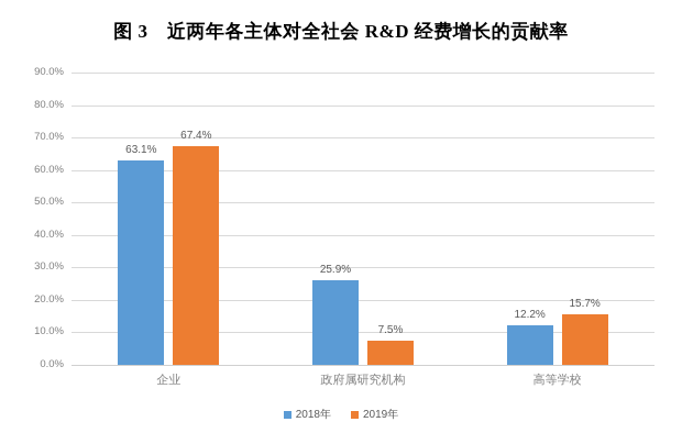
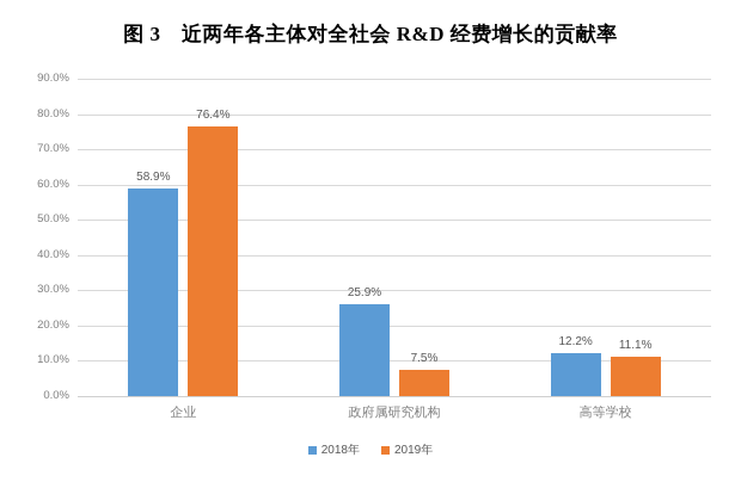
2018年/企业: 63.1% -> 58.9%
2019年/企业: 67.4% -> 76.4%
2019年/高等学校: 15.7% -> 11.1%
